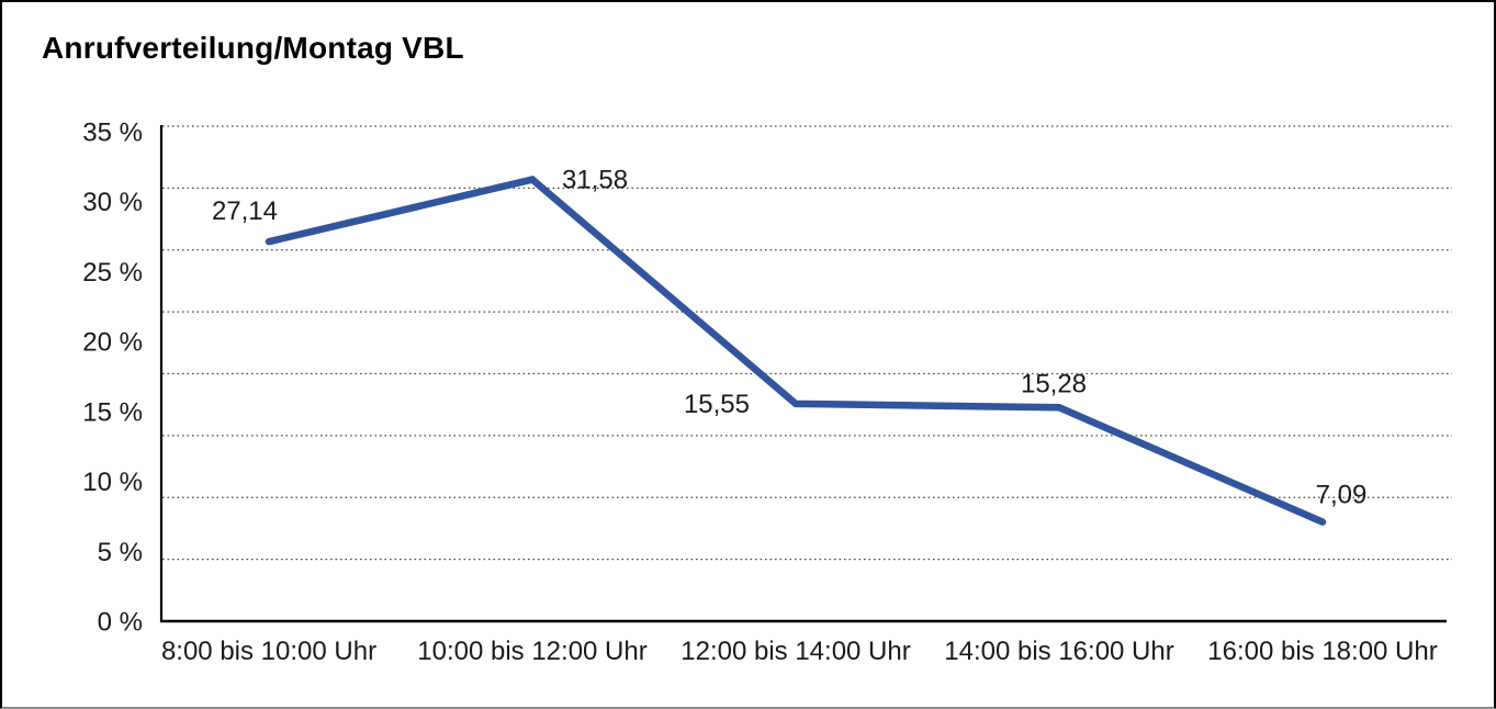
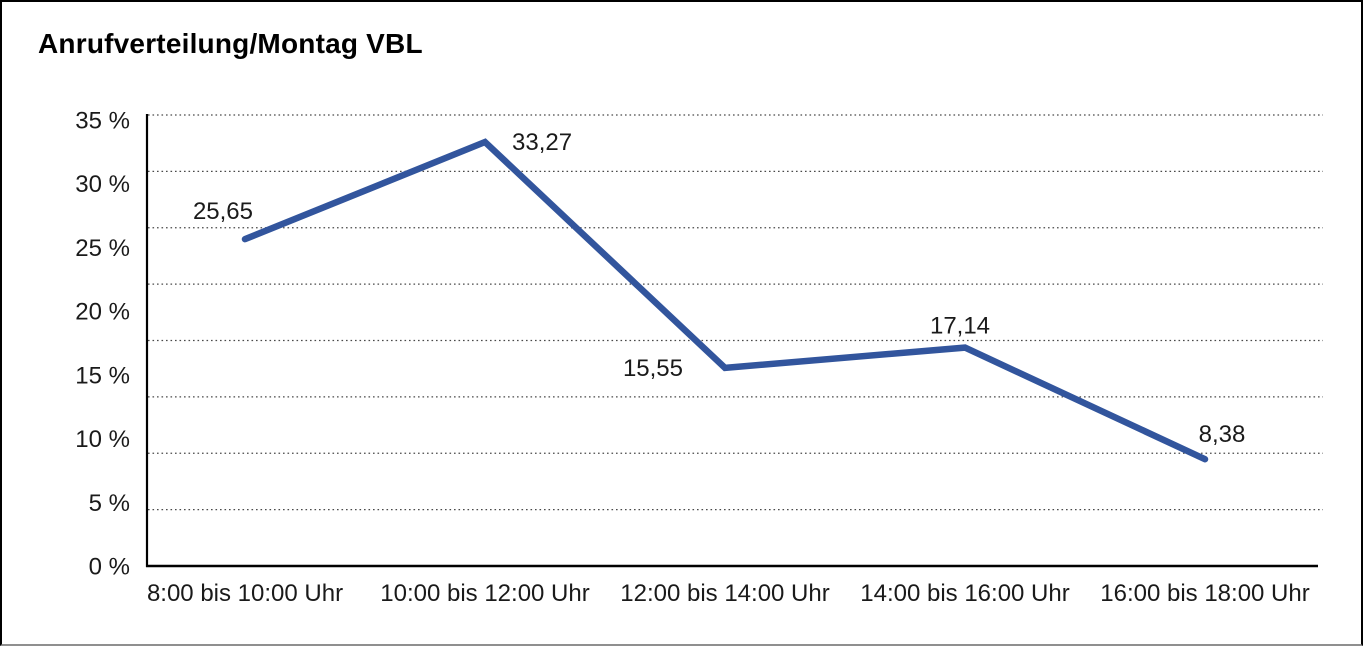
8:00 bis 10:00 Uhr: 27,14 -> 25,65
10:00 bis 12:00 Uhr: 31,58 -> 33,27
14:00 bis 16:00 Uhr: 15,28 -> 17,14
16:00 bis 18:00 Uhr: 7,09 -> 8,38
